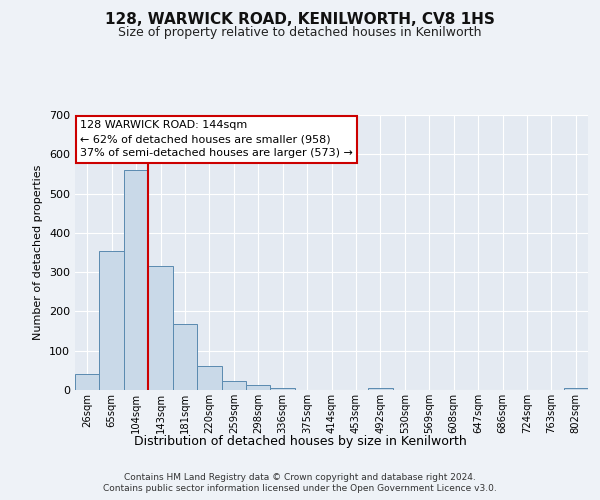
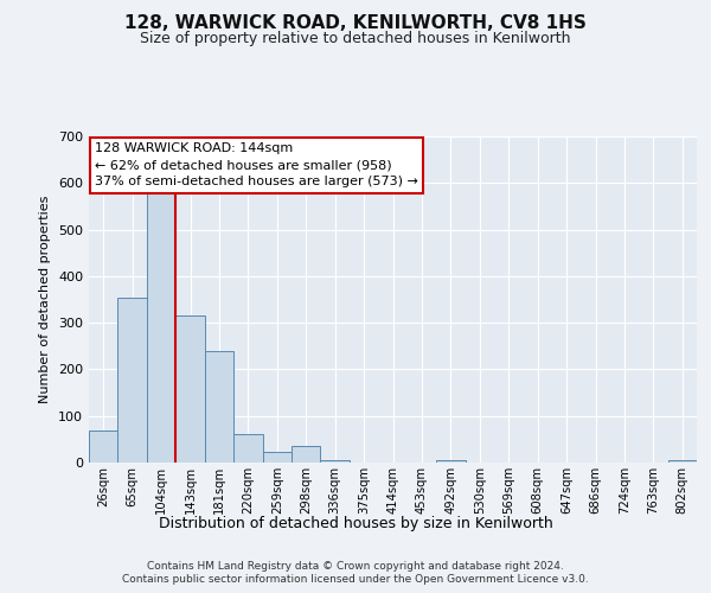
26sqm: 40 -> 70
104sqm: 560 -> 585
181sqm: 168 -> 240
298sqm: 12 -> 35
